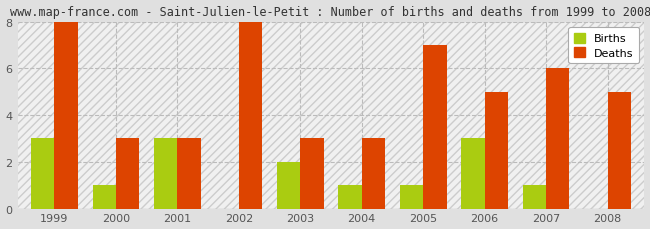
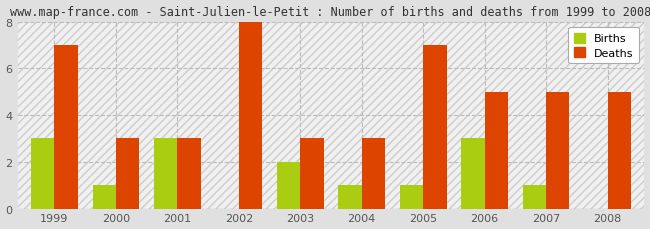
Deaths/1999: 8 -> 7
Deaths/2007: 6 -> 5
